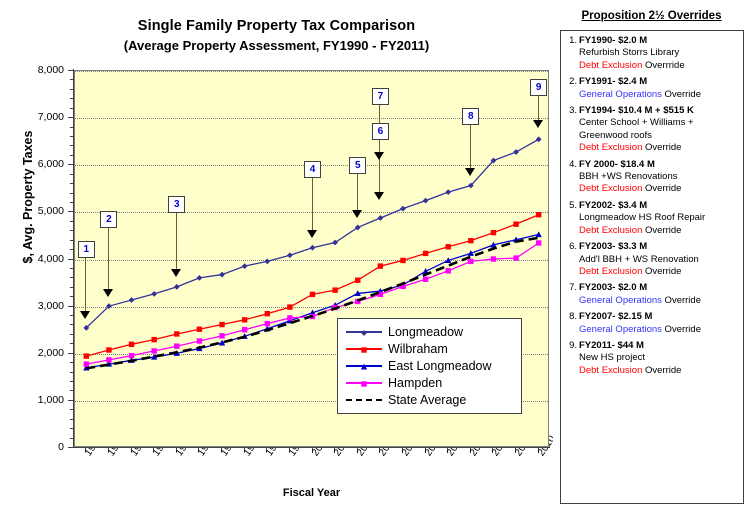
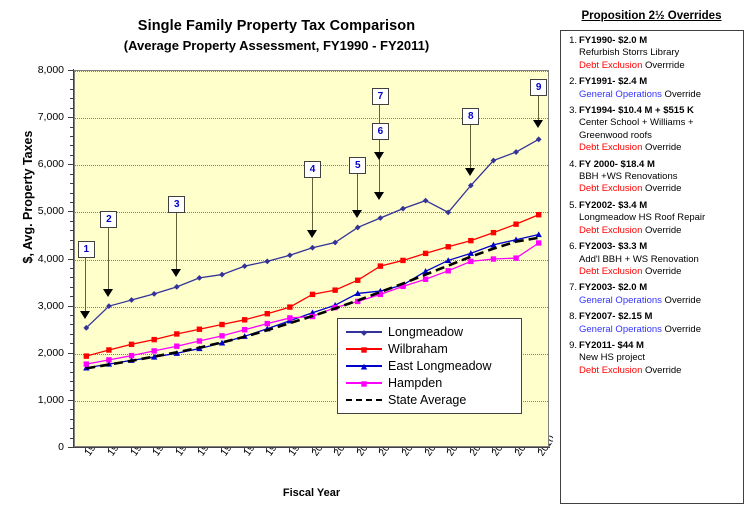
Longmeadow/2006: 5400 -> 5000
